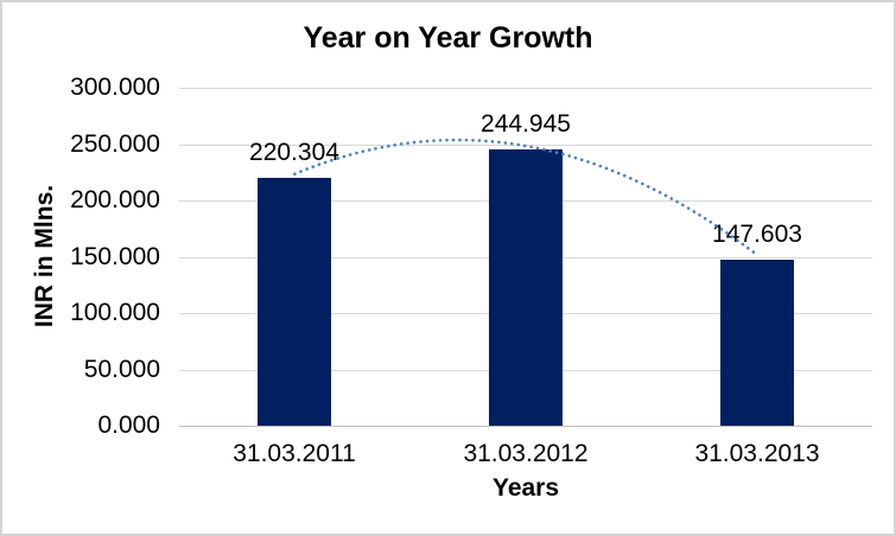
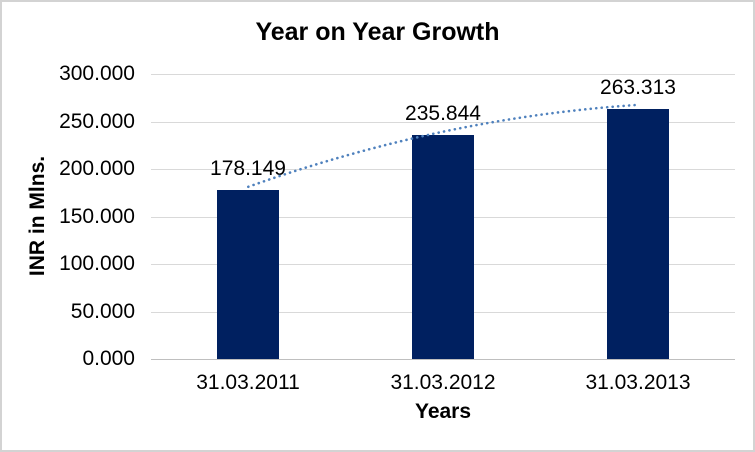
31.03.2011: 220.304 -> 178.149
31.03.2012: 244.945 -> 235.844
31.03.2013: 147.603 -> 263.313
